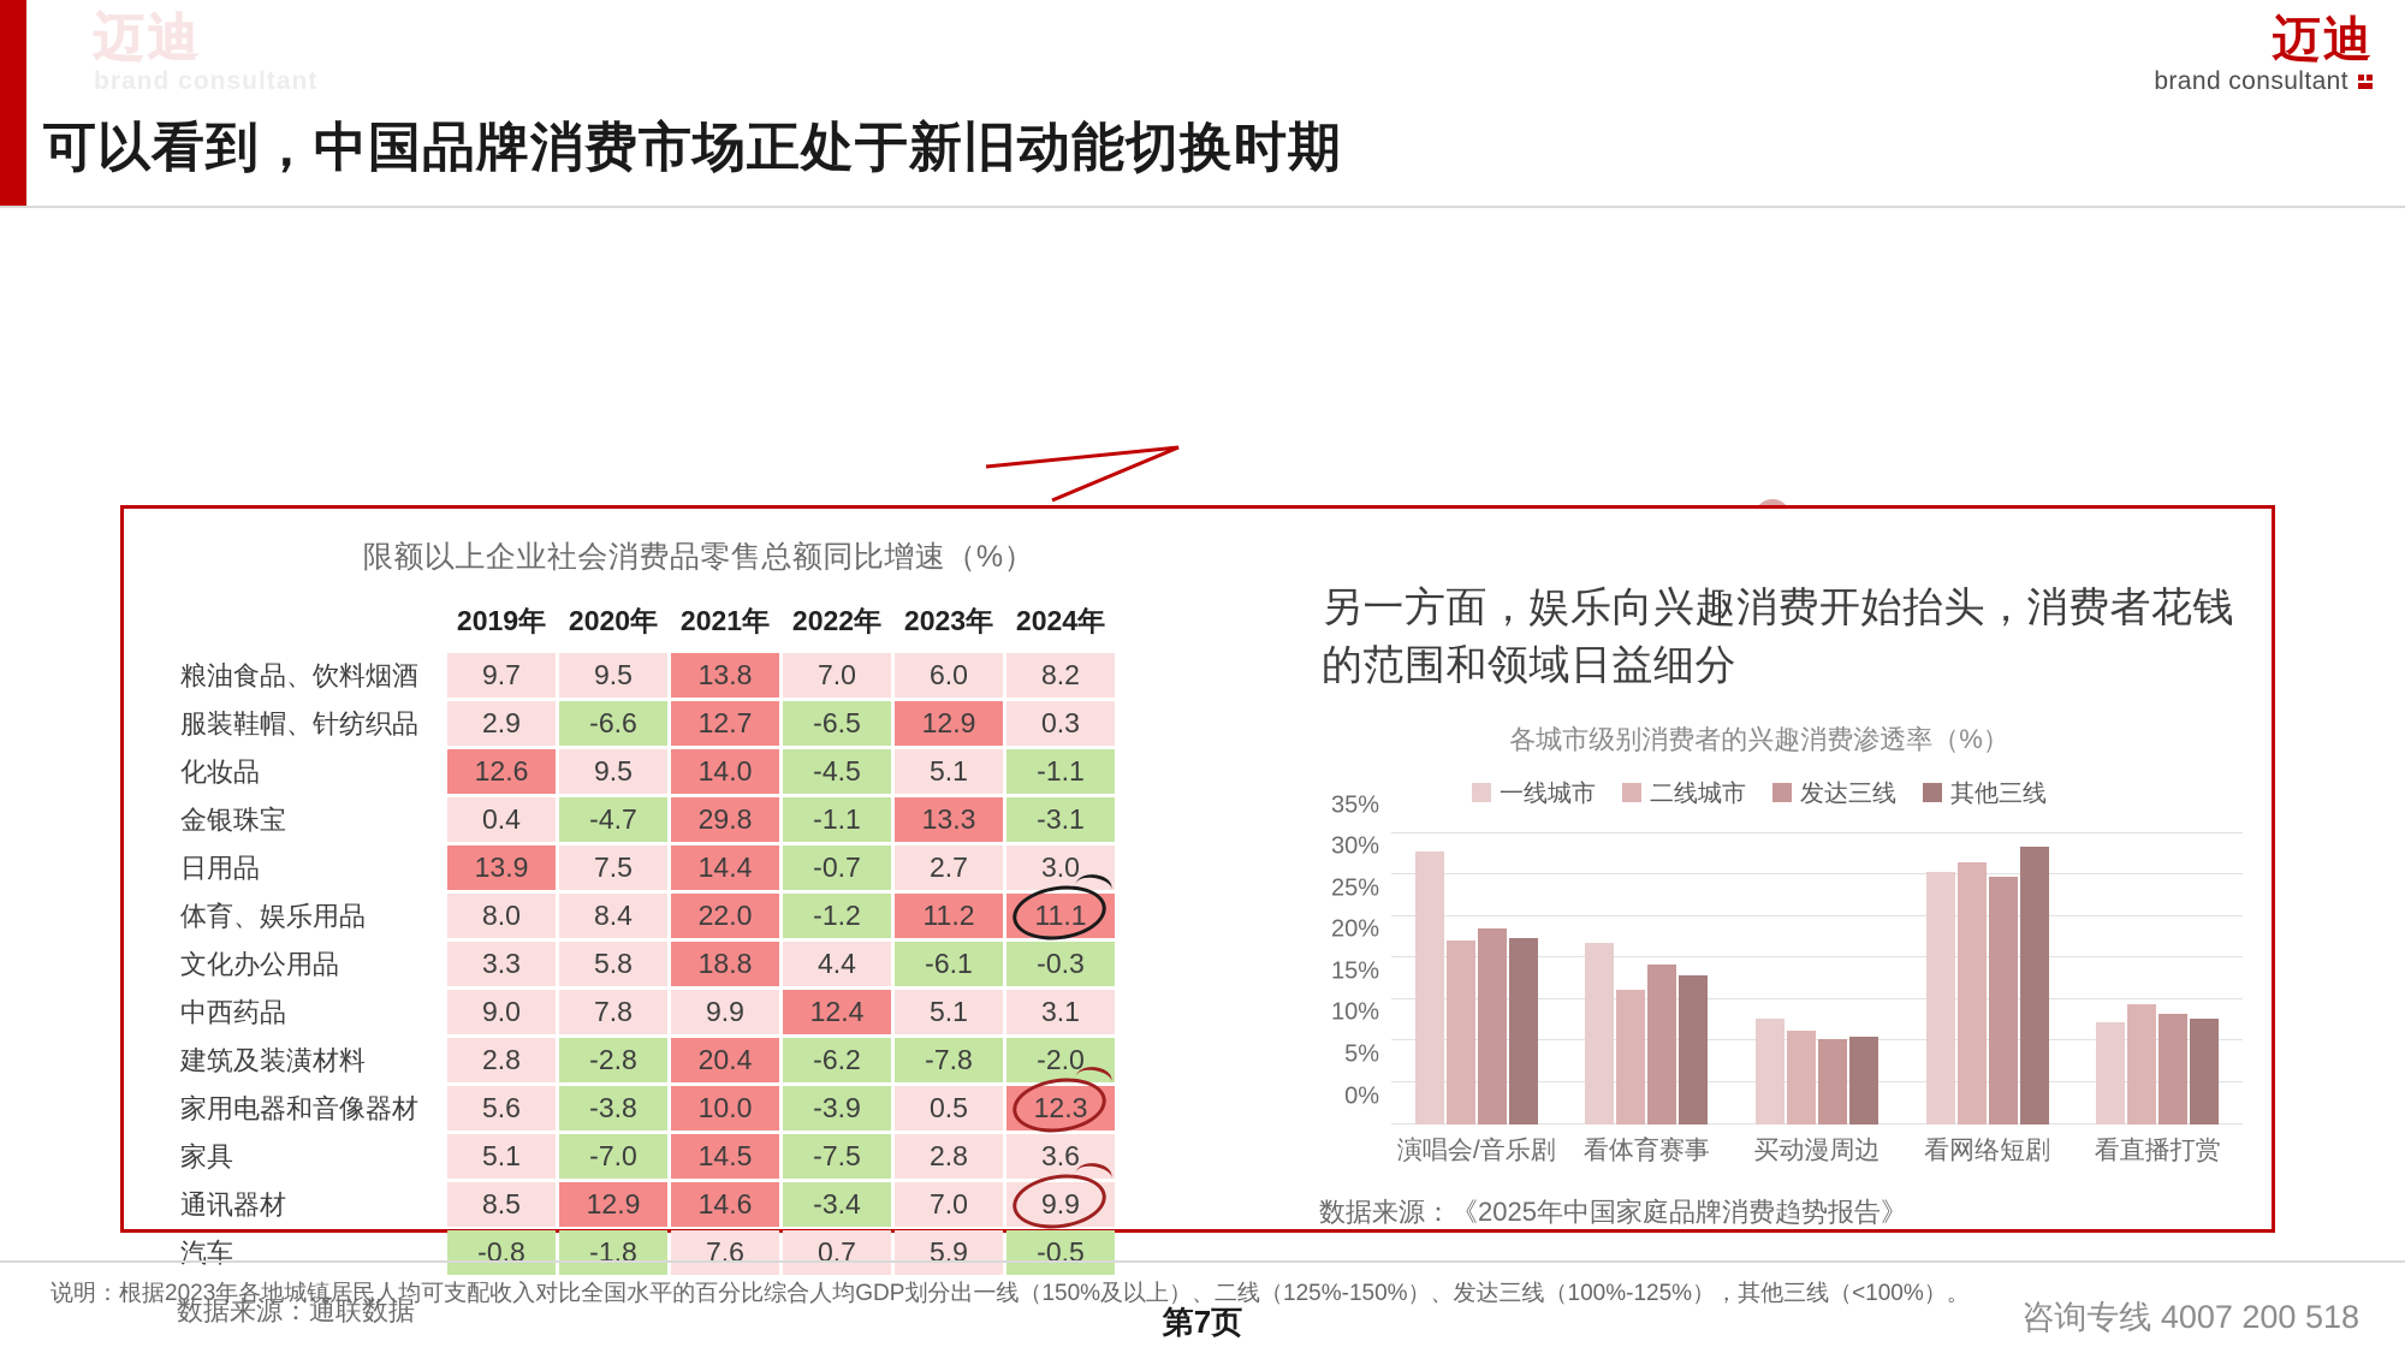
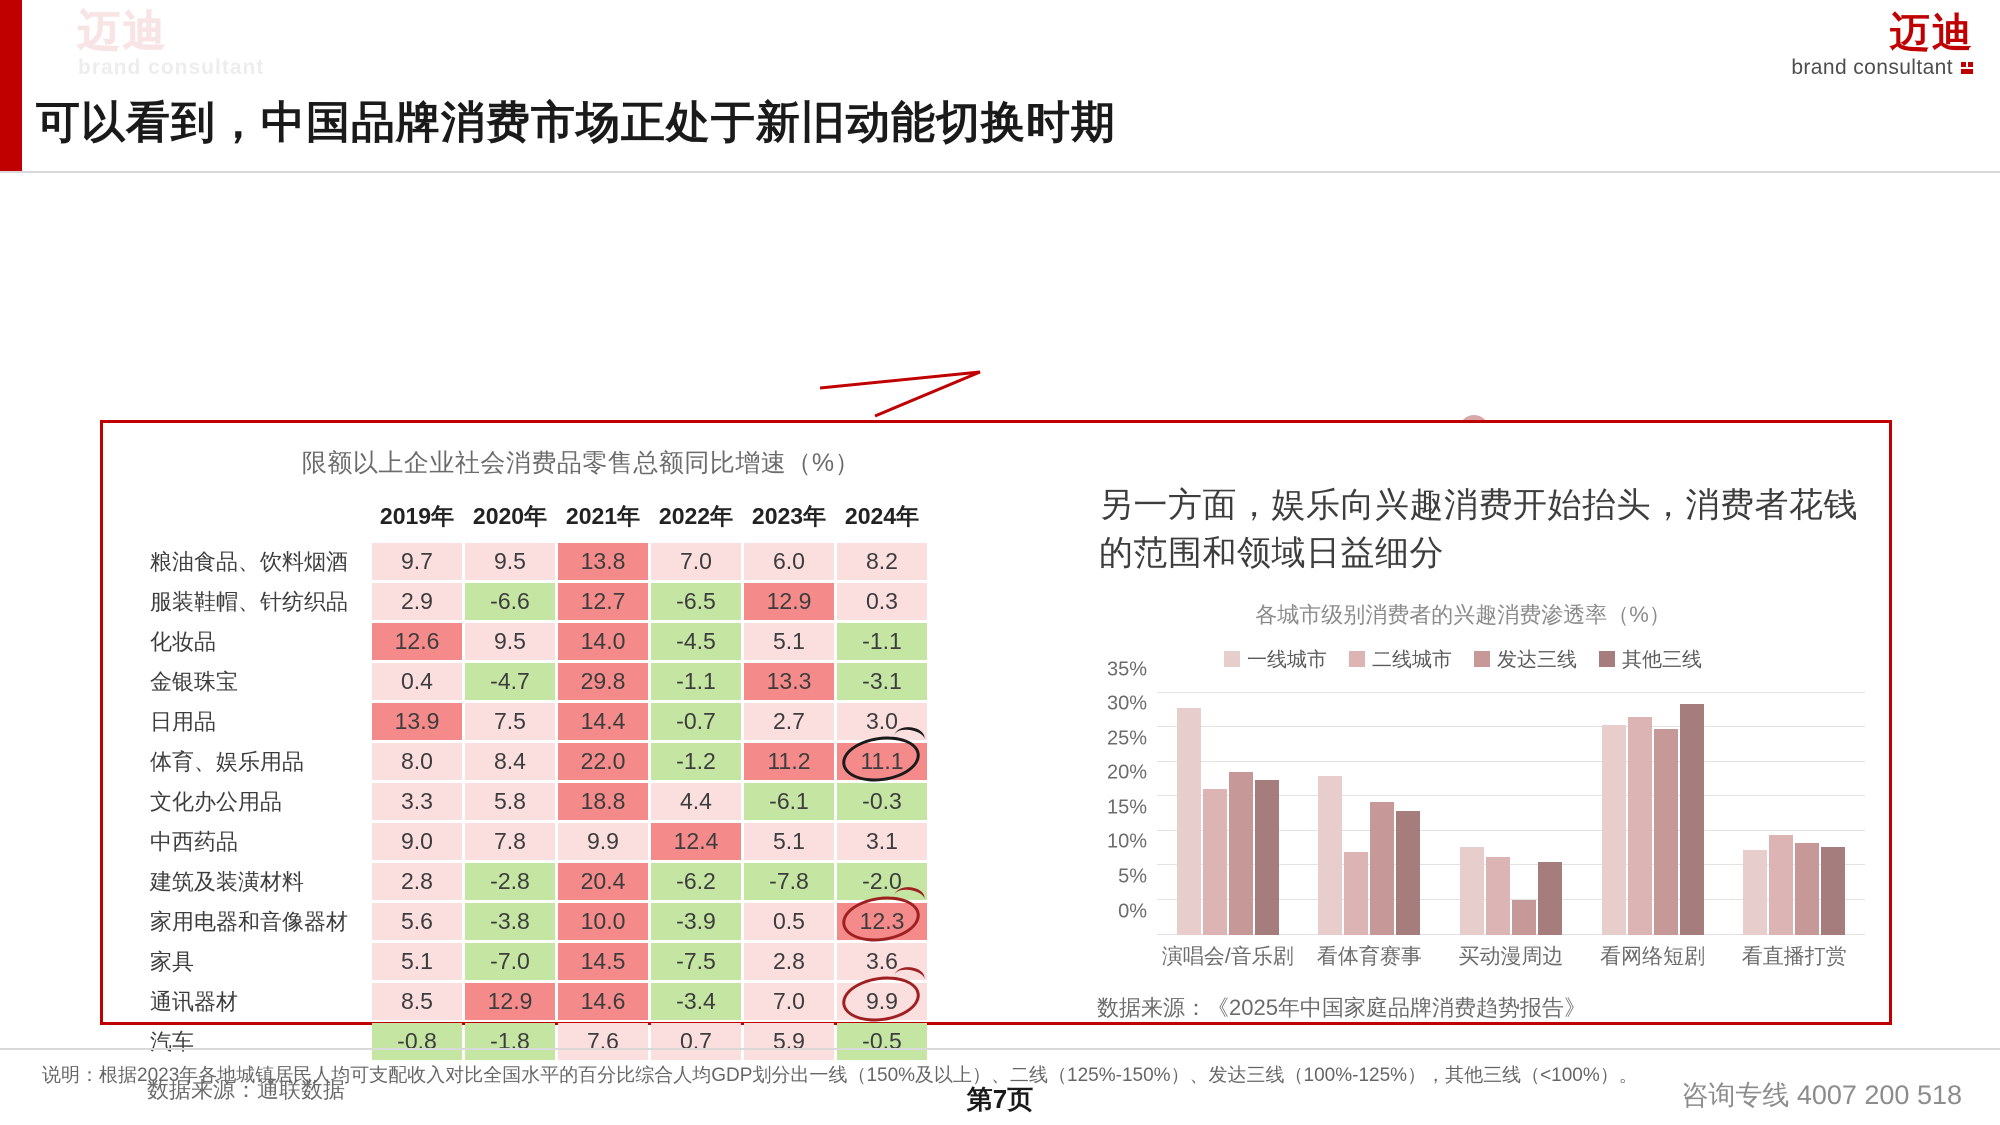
二线城市/演唱会/音乐剧: 22% -> 21%
一线城市/看体育赛事: 22% -> 23%
二线城市/看体育赛事: 16% -> 12%
发达三线/买动漫周边: 10% -> 5%
